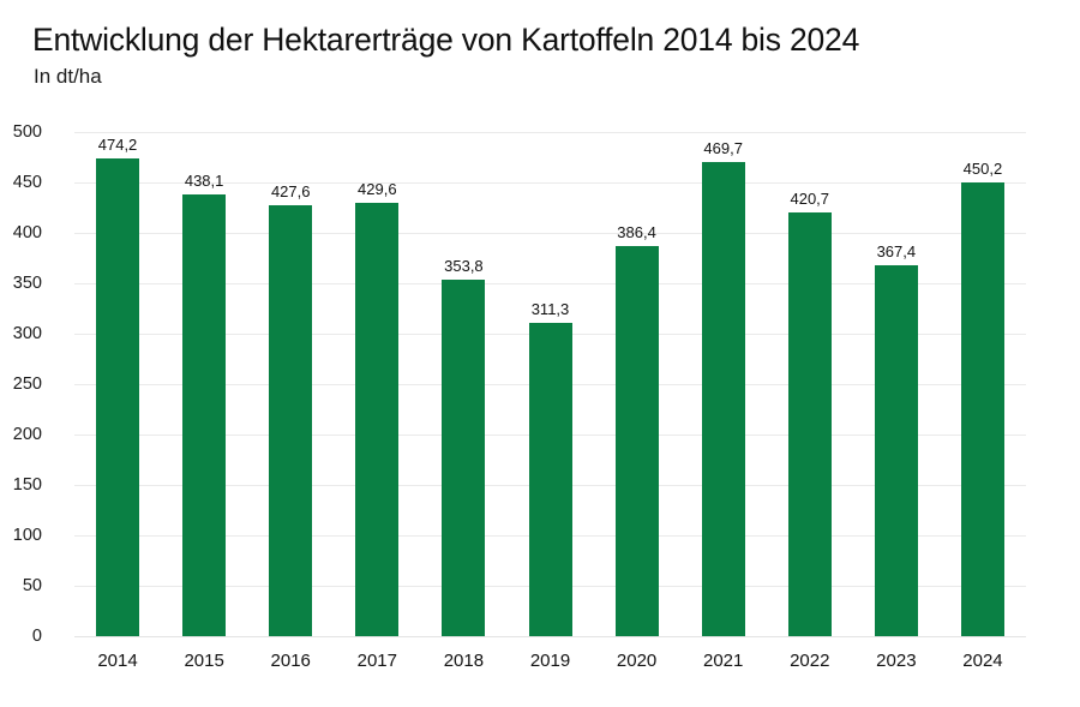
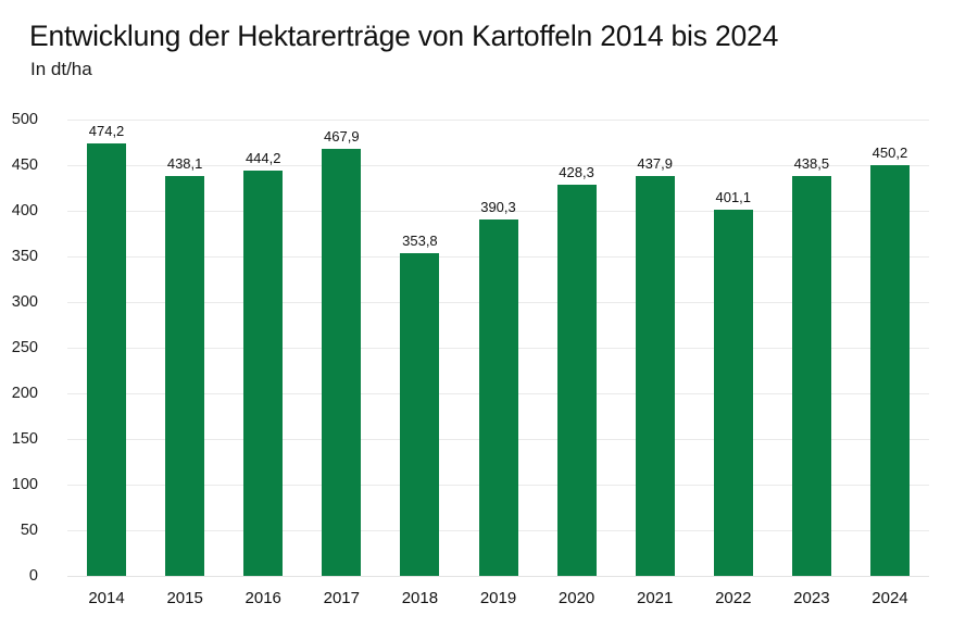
2016: 427,6 -> 444,2
2017: 429,6 -> 467,9
2019: 311,3 -> 390,3
2020: 386,4 -> 428,3
2021: 469,7 -> 437,9
2022: 420,7 -> 401,1
2023: 367,4 -> 438,5
